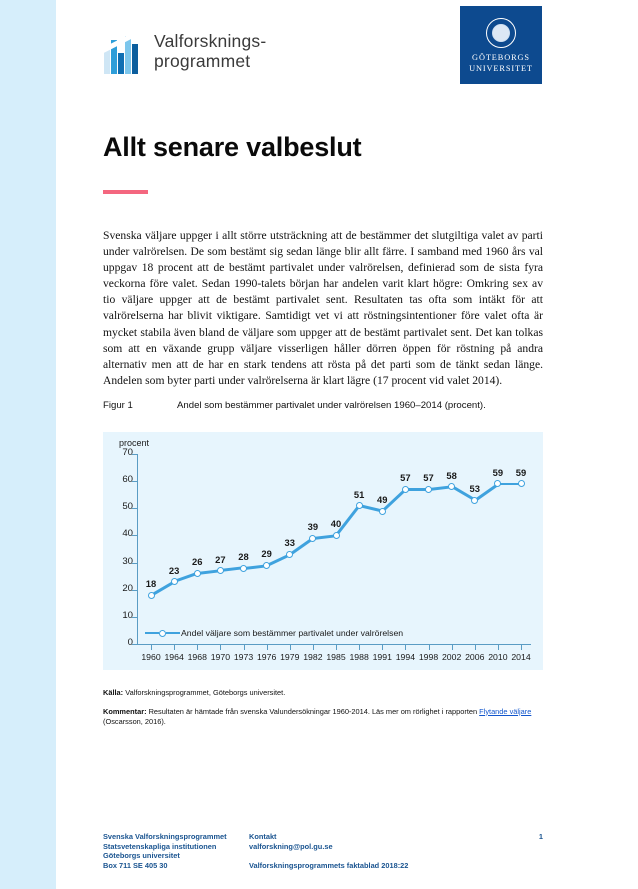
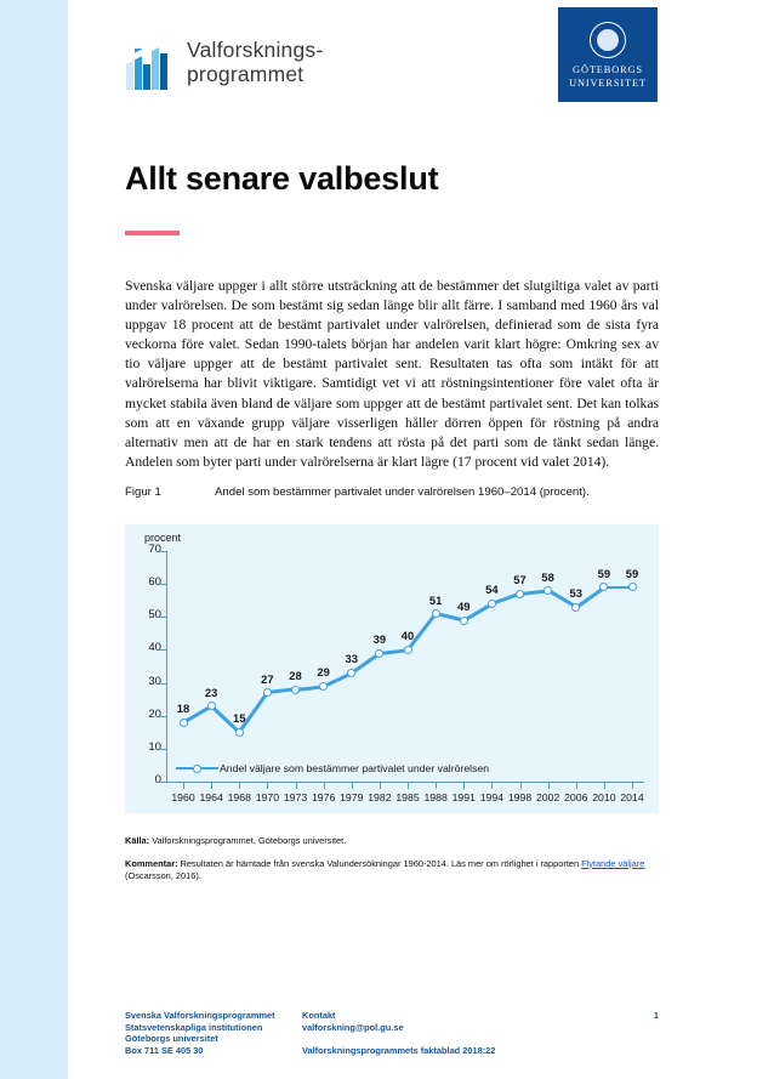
1968: 26 -> 15
1994: 57 -> 54
